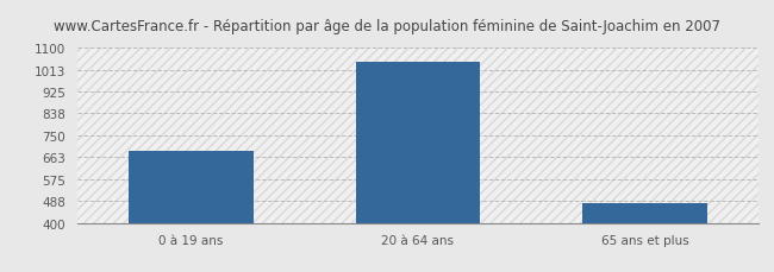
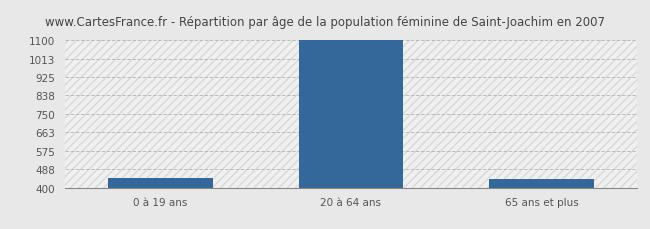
0 à 19 ans: 690 -> 447
20 à 64 ans: 1045 -> 1100
65 ans et plus: 480 -> 440
